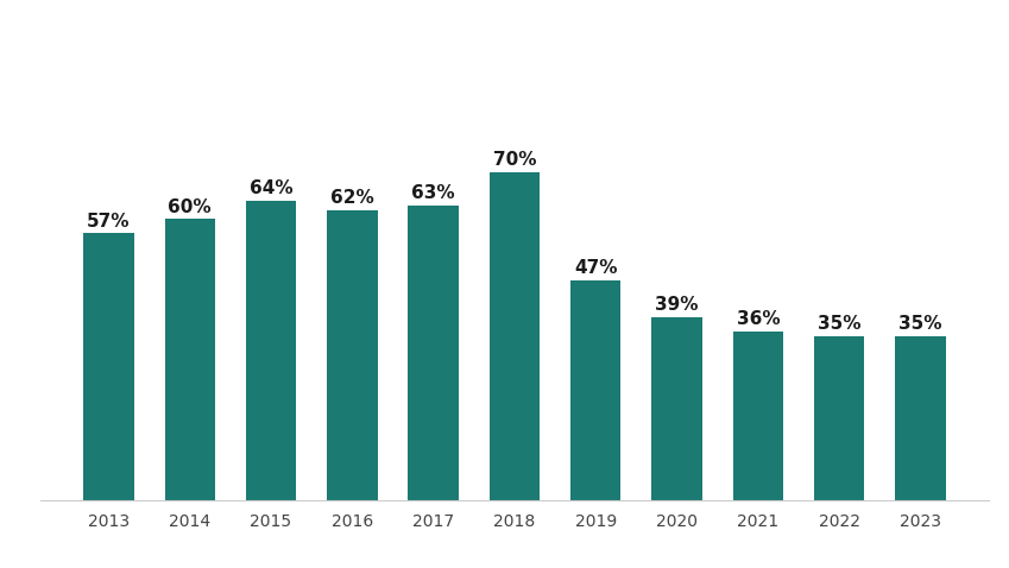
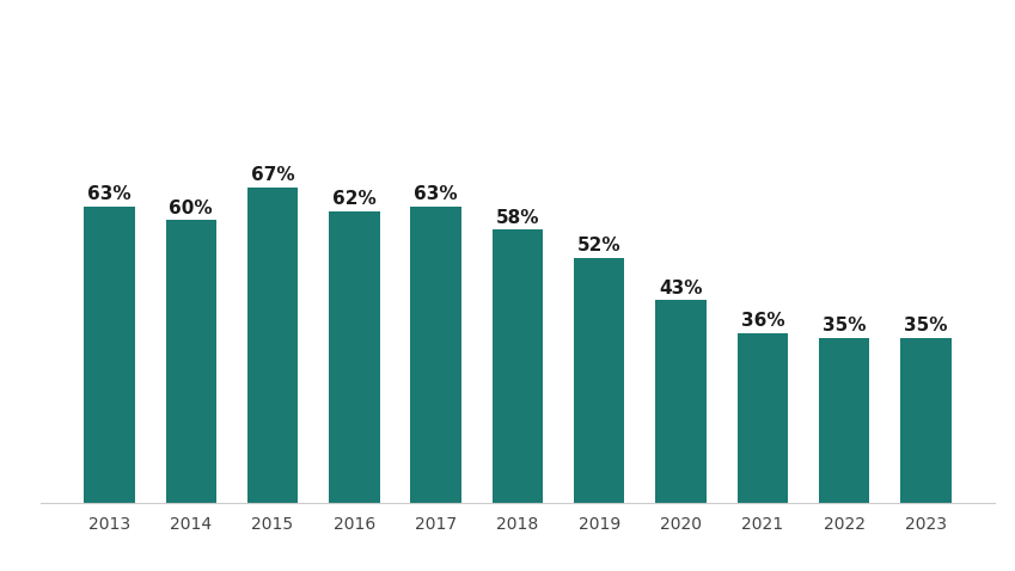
2013: 57% -> 63%
2015: 64% -> 67%
2018: 70% -> 58%
2019: 47% -> 52%
2020: 39% -> 43%
